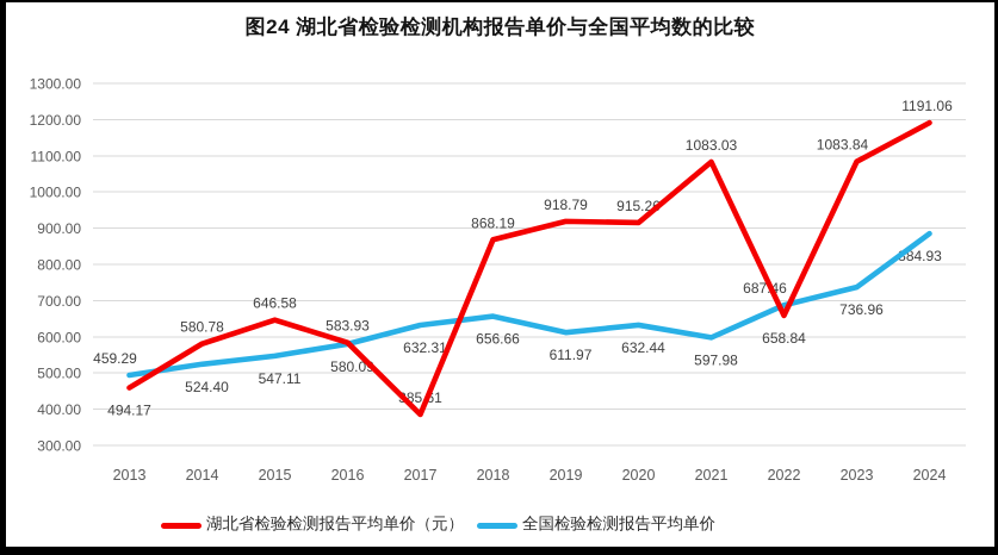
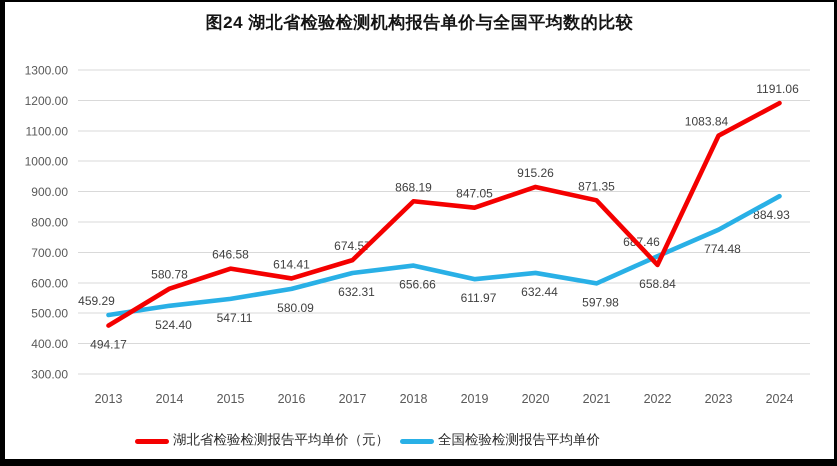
湖北省检验检测报告平均单价（元）/2016: 583.93 -> 614.41
湖北省检验检测报告平均单价（元）/2017: 385.61 -> 674.57
湖北省检验检测报告平均单价（元）/2019: 918.79 -> 847.05
湖北省检验检测报告平均单价（元）/2021: 1083.03 -> 871.35
全国检验检测报告平均单价/2023: 736.96 -> 774.48
